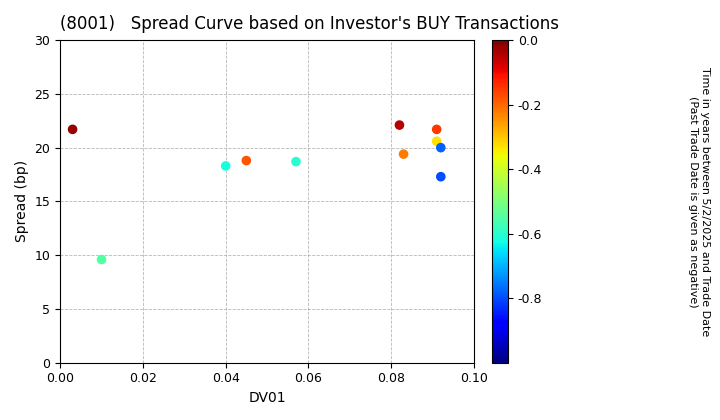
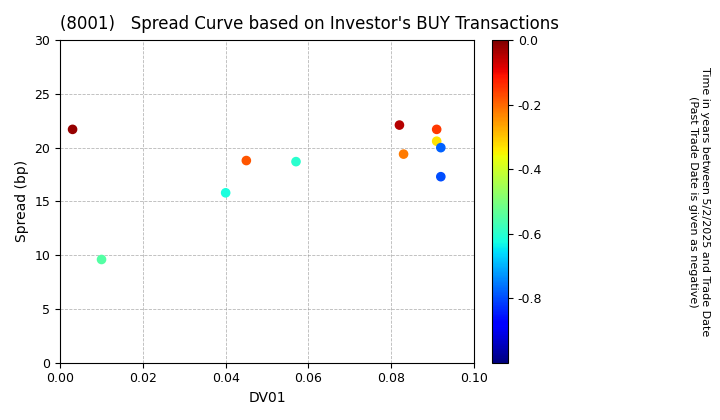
0.04: 18.3 -> 15.8
